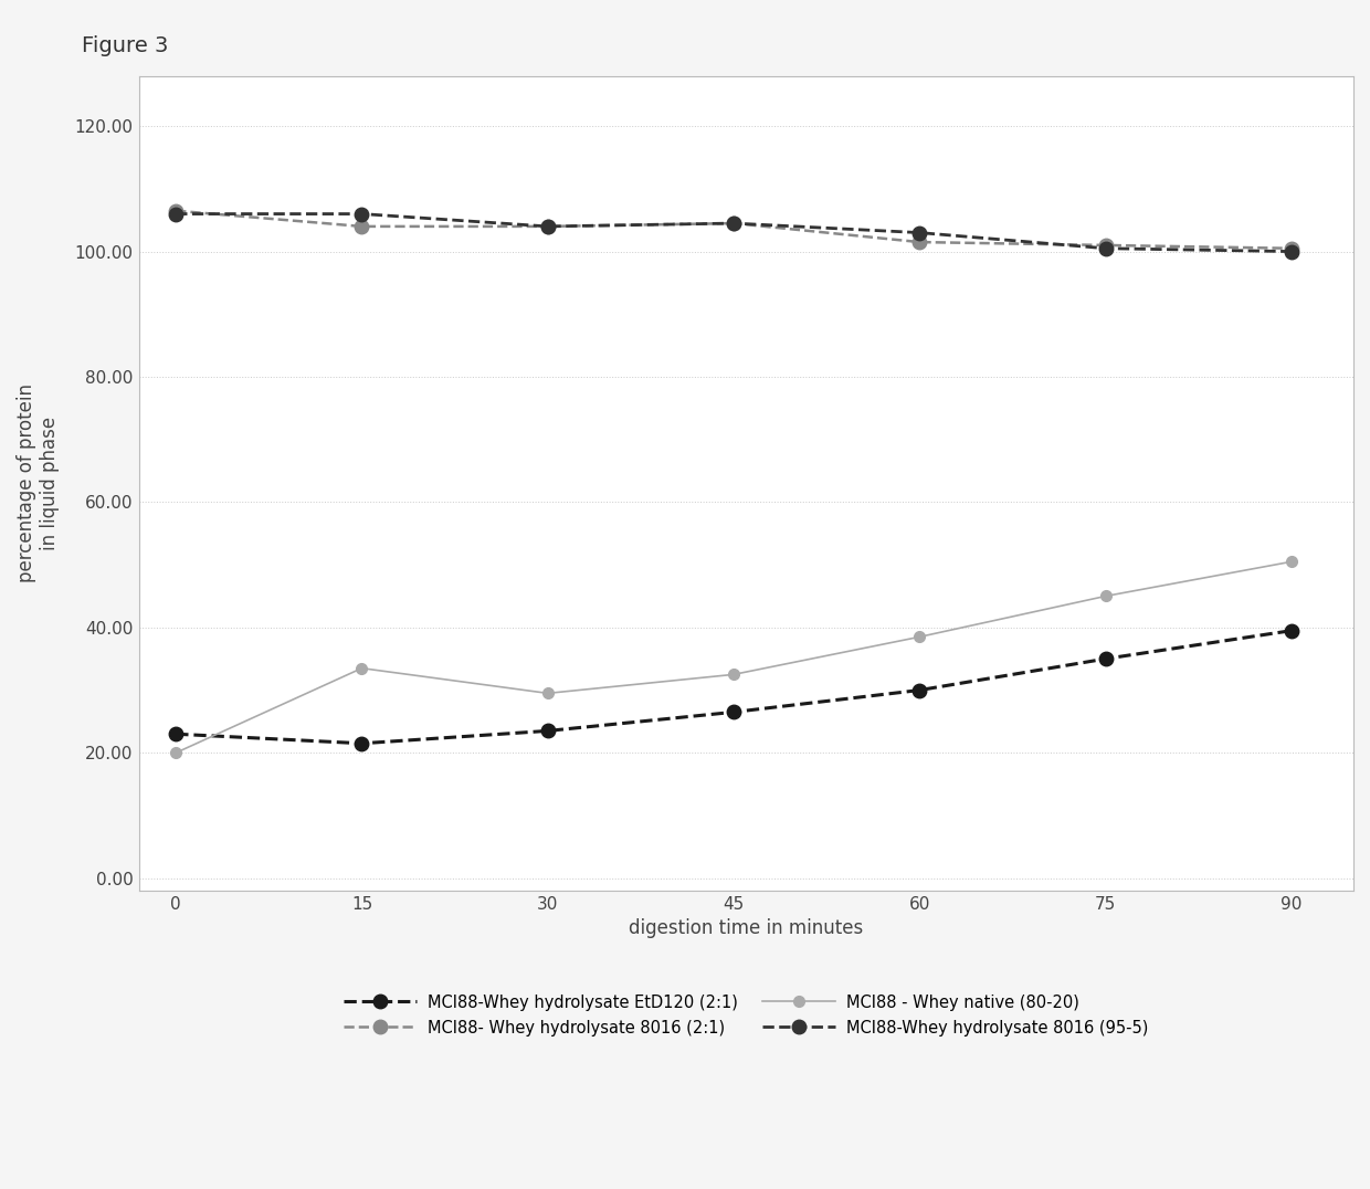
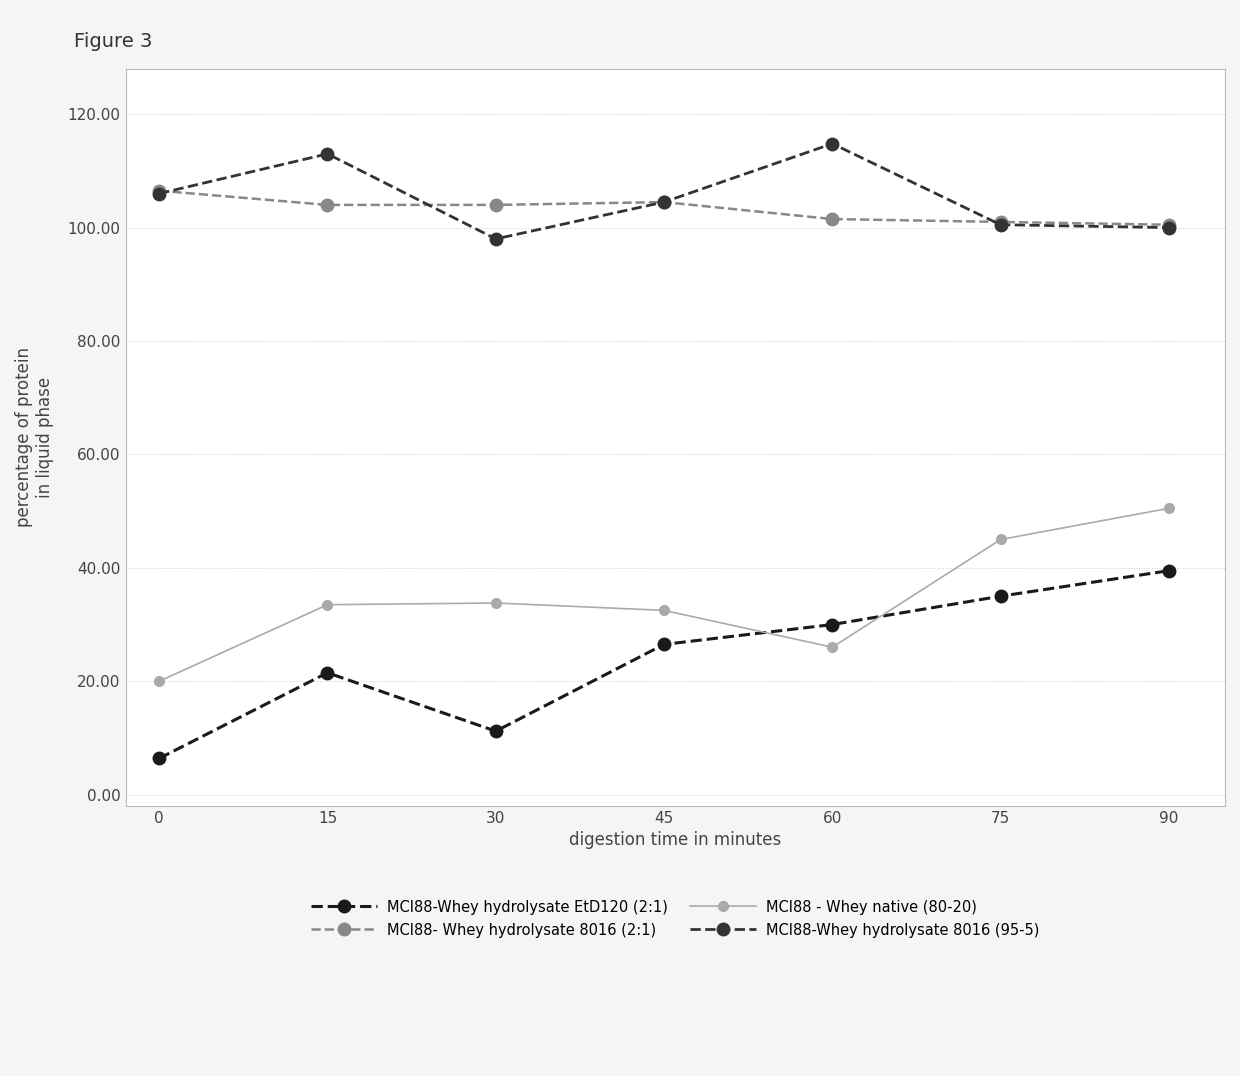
MCI88-Whey hydrolysate EtD120 (2:1)/0: 23.0 -> 6.4
MCI88-Whey hydrolysate 8016 (95-5)/15: 106.0 -> 113.0
MCI88-Whey hydrolysate EtD120 (2:1)/30: 23.5 -> 11.2
MCI88 - Whey native (80-20)/30: 29.5 -> 33.8
MCI88-Whey hydrolysate 8016 (95-5)/30: 104.0 -> 98.0
MCI88 - Whey native (80-20)/60: 38.5 -> 26.0
MCI88-Whey hydrolysate 8016 (95-5)/60: 103.0 -> 114.8
